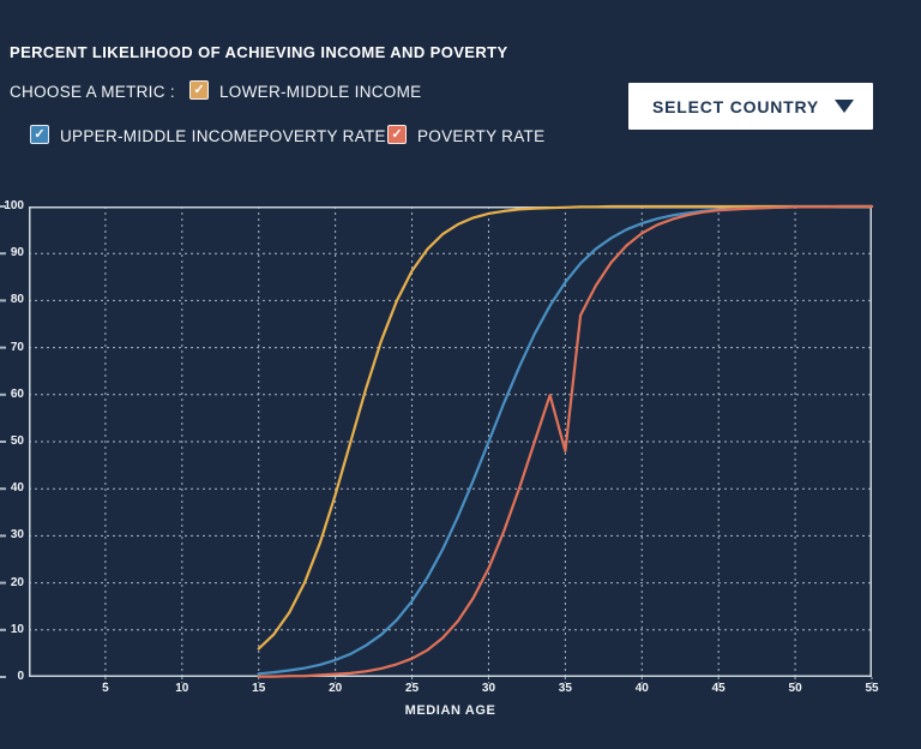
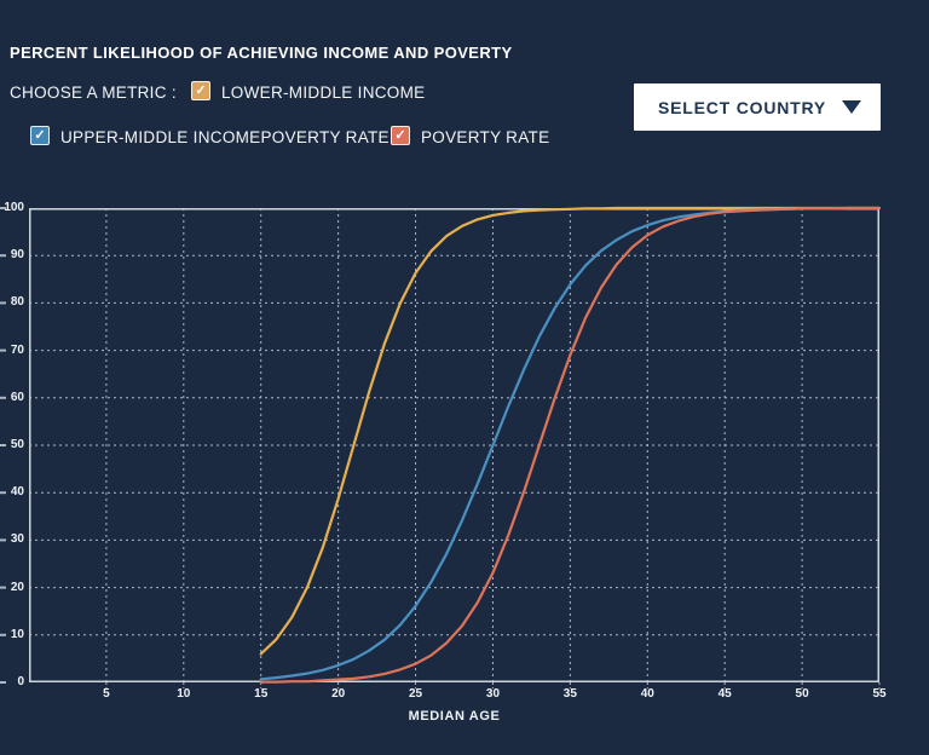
POVERTY RATE/35: 48 -> 69
